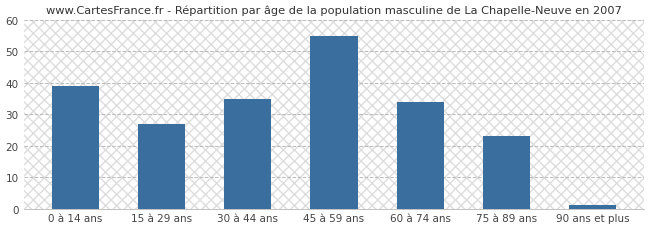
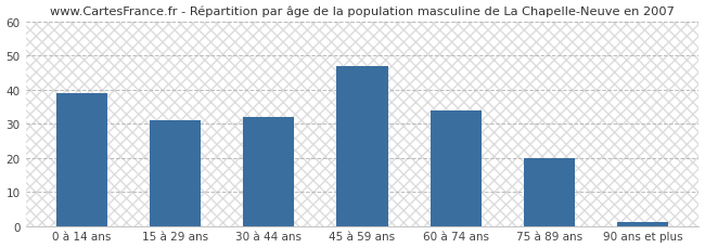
15 à 29 ans: 27 -> 31
30 à 44 ans: 35 -> 32
45 à 59 ans: 55 -> 47
75 à 89 ans: 23 -> 20
